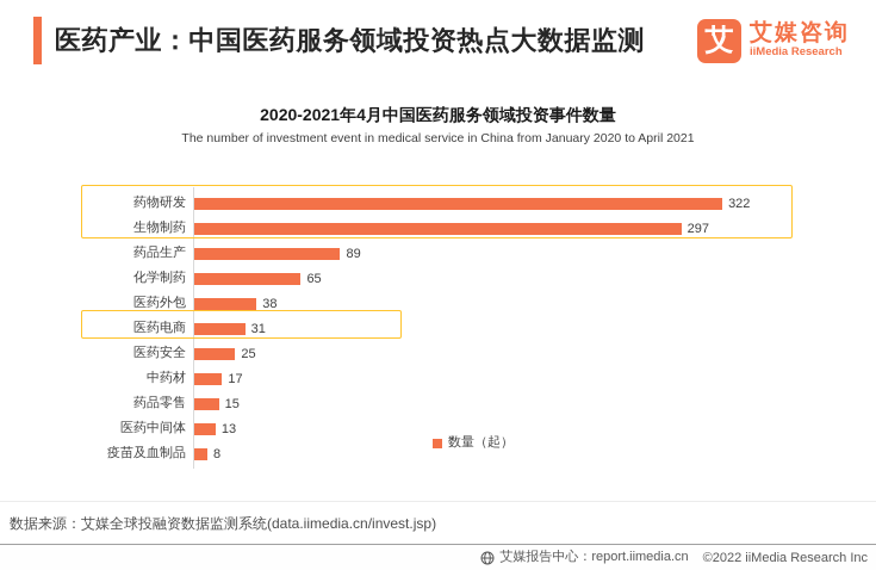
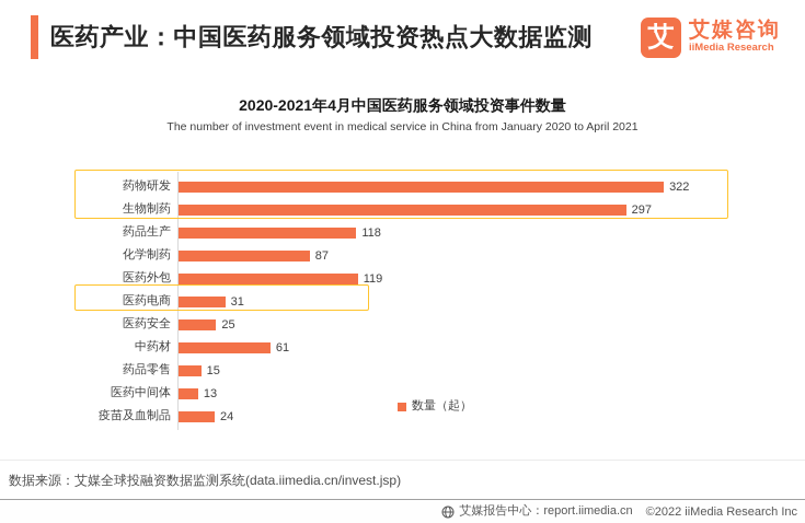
药品生产: 89 -> 118
化学制药: 65 -> 87
医药外包: 38 -> 119
中药材: 17 -> 61
疫苗及血制品: 8 -> 24
